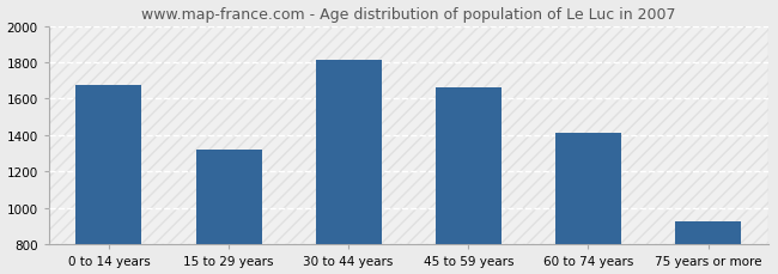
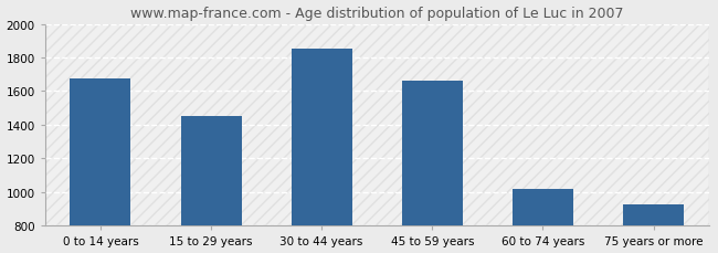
15 to 29 years: 1320 -> 1450
30 to 44 years: 1810 -> 1850
60 to 74 years: 1410 -> 1020
